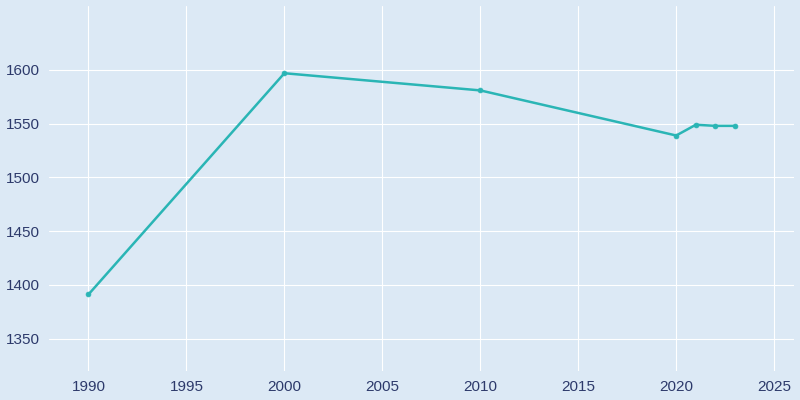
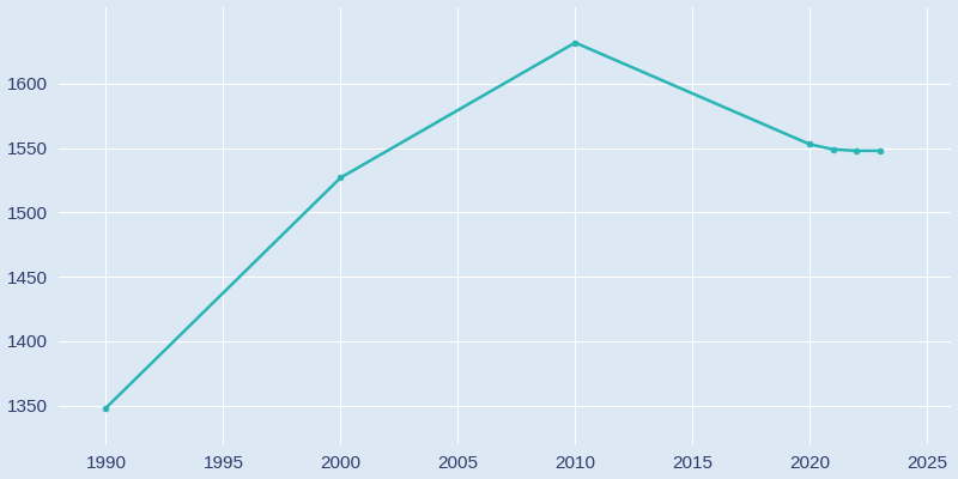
1990: 1391 -> 1348
2000: 1597 -> 1527
2010: 1581 -> 1632
2020: 1539 -> 1553
